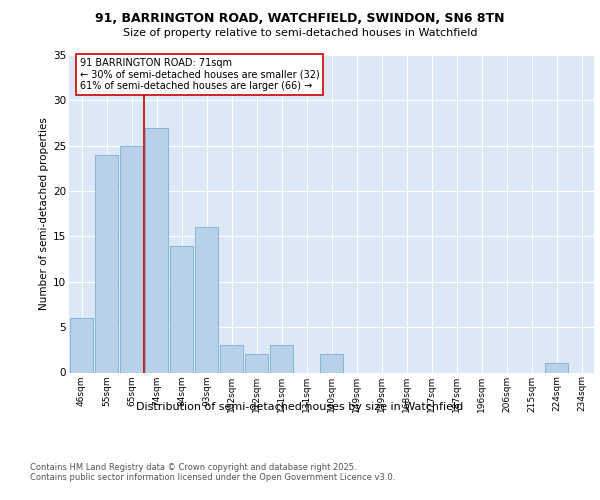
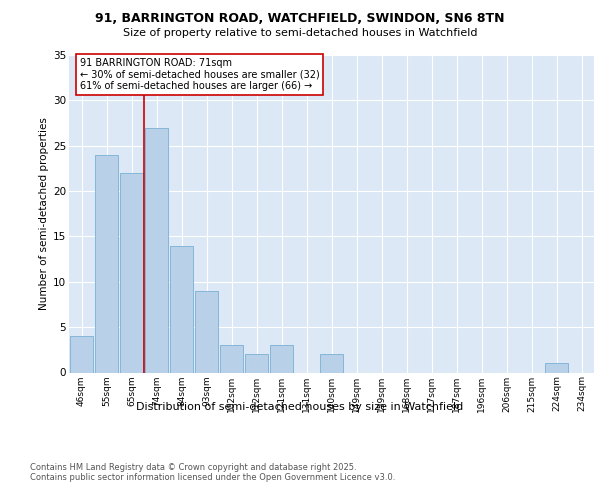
46sqm: 6 -> 4
65sqm: 25 -> 22
93sqm: 16 -> 9
